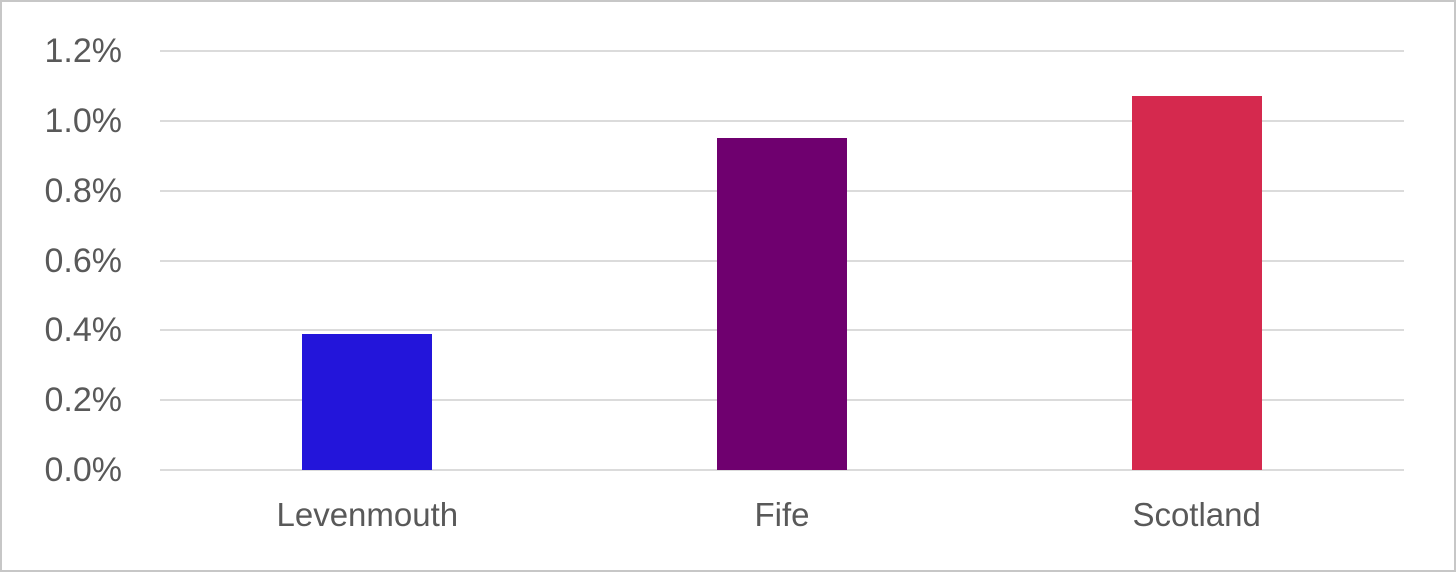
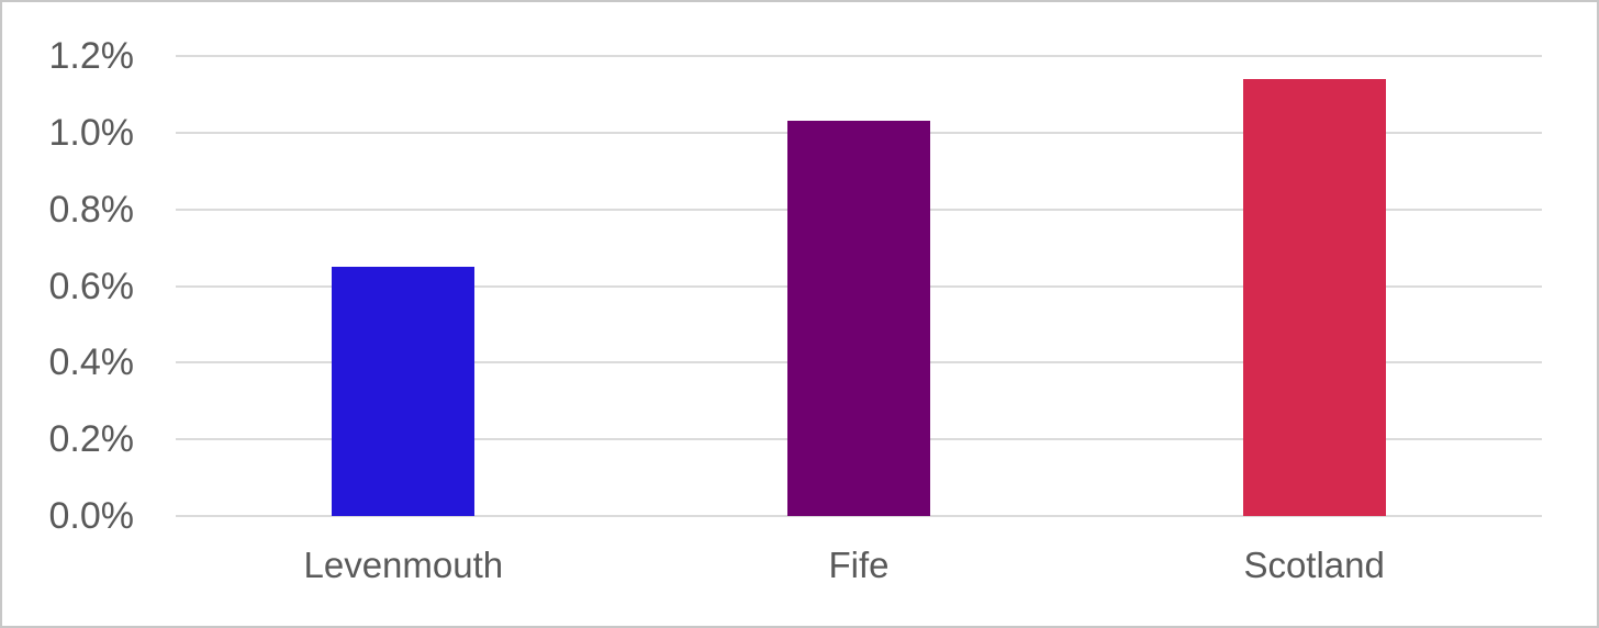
Levenmouth: 0.39% -> 0.65%
Fife: 0.95% -> 1.03%
Scotland: 1.07% -> 1.14%
